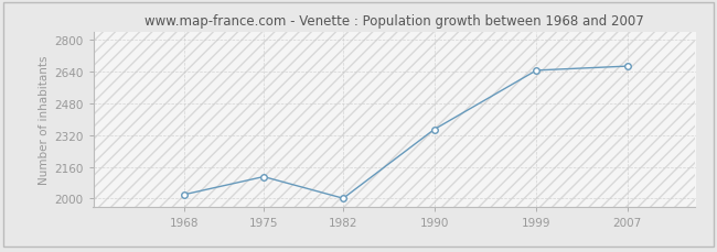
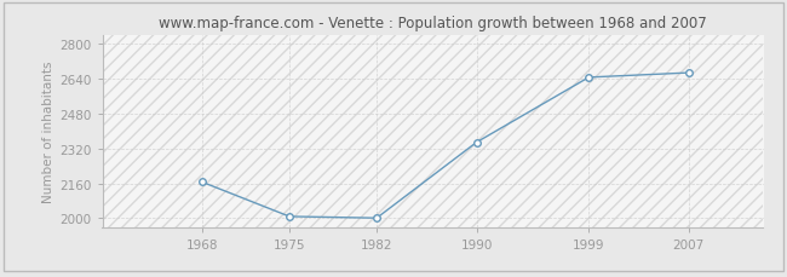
1968: 2020 -> 2170
1975: 2110 -> 2010
